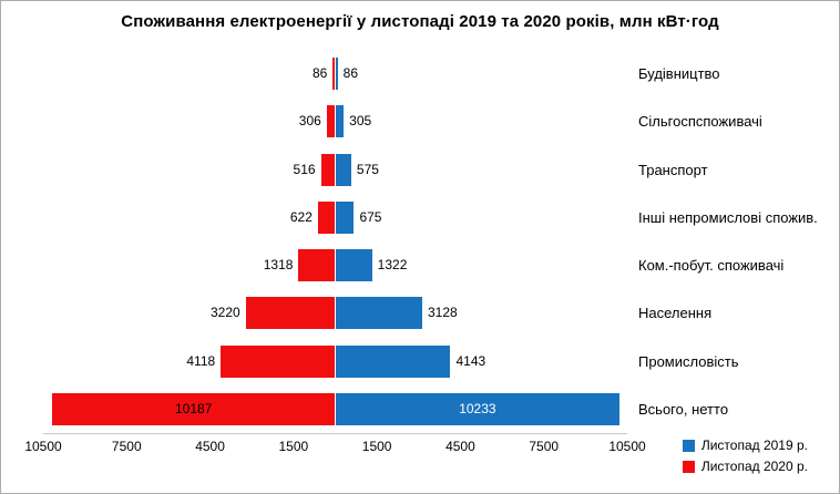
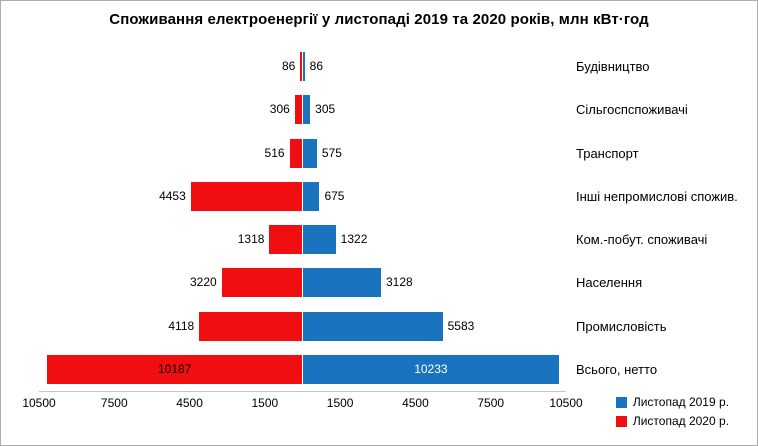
Листопад 2020 р./Інші непромислові спожив.: 622 -> 4453
Листопад 2019 р./Промисловість: 4143 -> 5583
